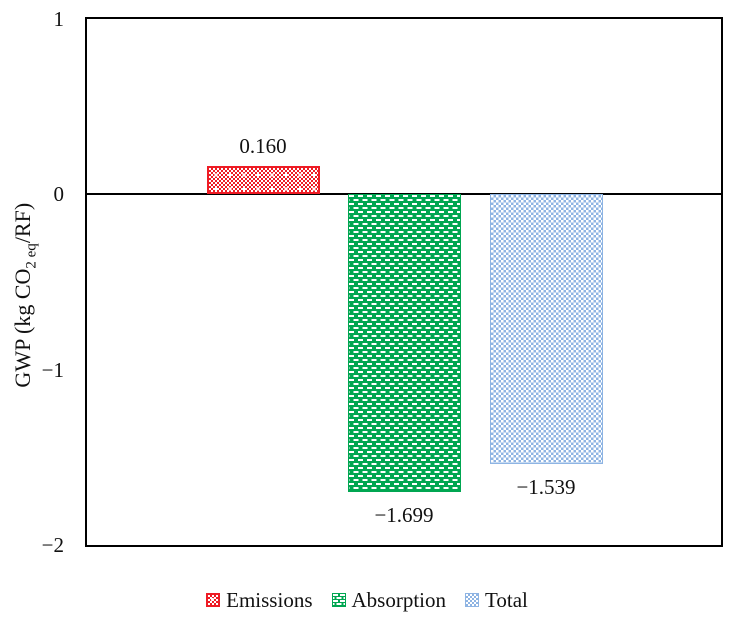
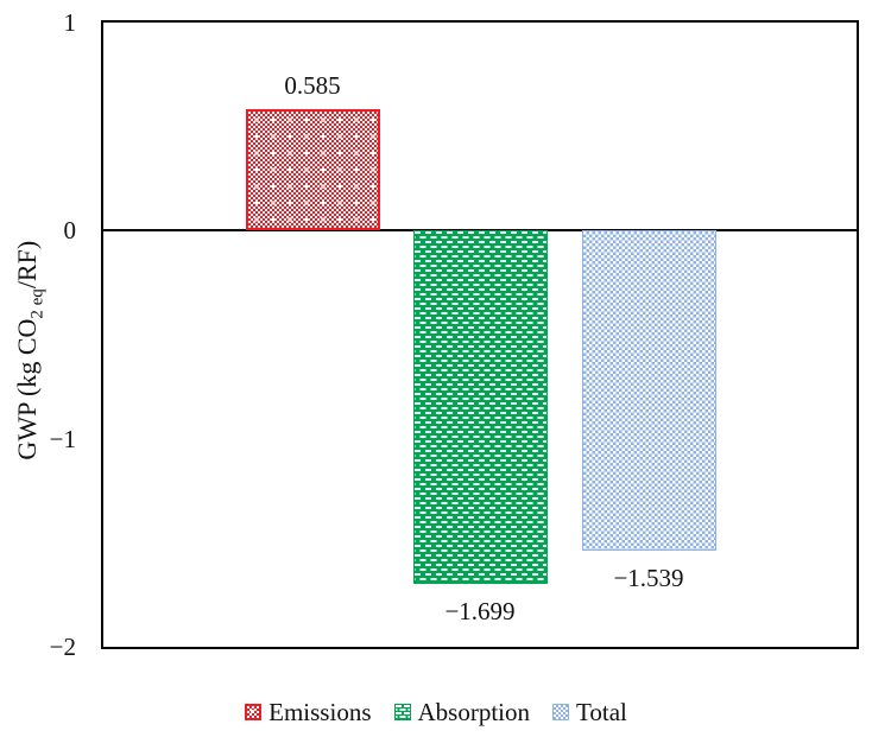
Emissions: 0.160 -> 0.585
